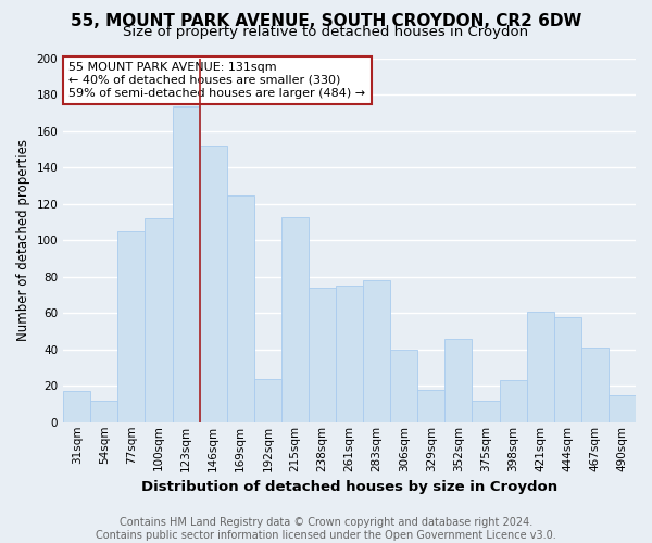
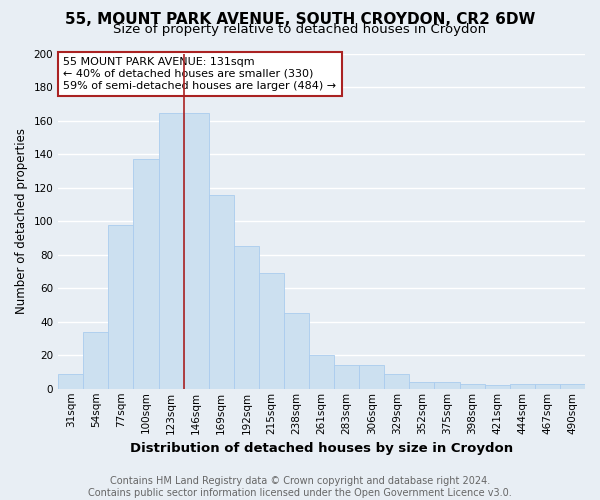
31sqm: 17 -> 9
54sqm: 12 -> 34
77sqm: 105 -> 98
100sqm: 112 -> 137
123sqm: 174 -> 165
146sqm: 152 -> 165
169sqm: 125 -> 116
192sqm: 24 -> 85
215sqm: 113 -> 69
238sqm: 74 -> 45
261sqm: 75 -> 20
283sqm: 78 -> 14
306sqm: 40 -> 14
329sqm: 18 -> 9
352sqm: 46 -> 4
375sqm: 12 -> 4
398sqm: 23 -> 3
421sqm: 61 -> 2
444sqm: 58 -> 3
467sqm: 41 -> 3
490sqm: 15 -> 3
